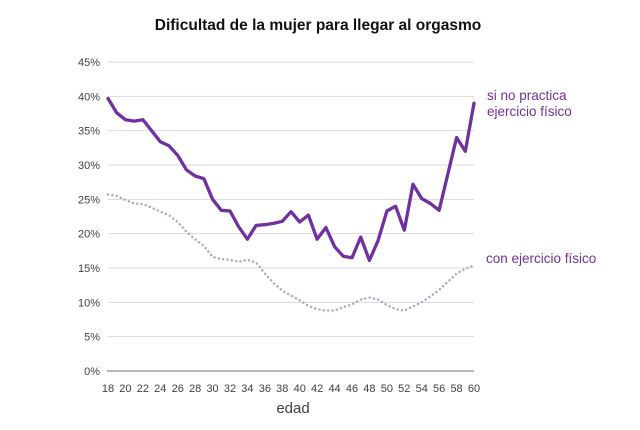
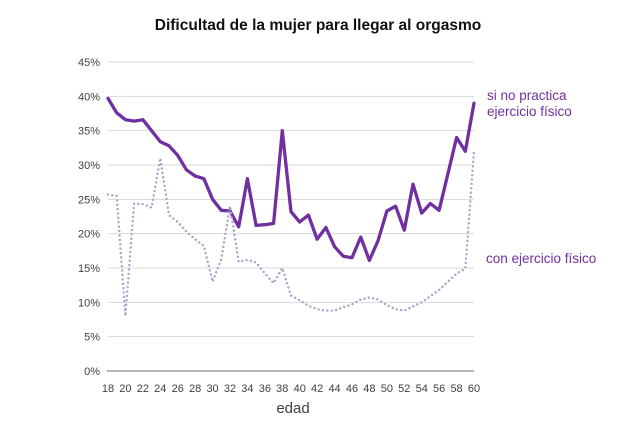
con ejercicio físico/20: 25% -> 8%
con ejercicio físico/24: 23% -> 31%
con ejercicio físico/30: 17% -> 13%
con ejercicio físico/32: 16% -> 24%
si no practica ejercicio físico/34: 19% -> 28%
si no practica ejercicio físico/38: 22% -> 35%
con ejercicio físico/38: 12% -> 15%
si no practica ejercicio físico/54: 25% -> 23%
con ejercicio físico/60: 15% -> 32%
